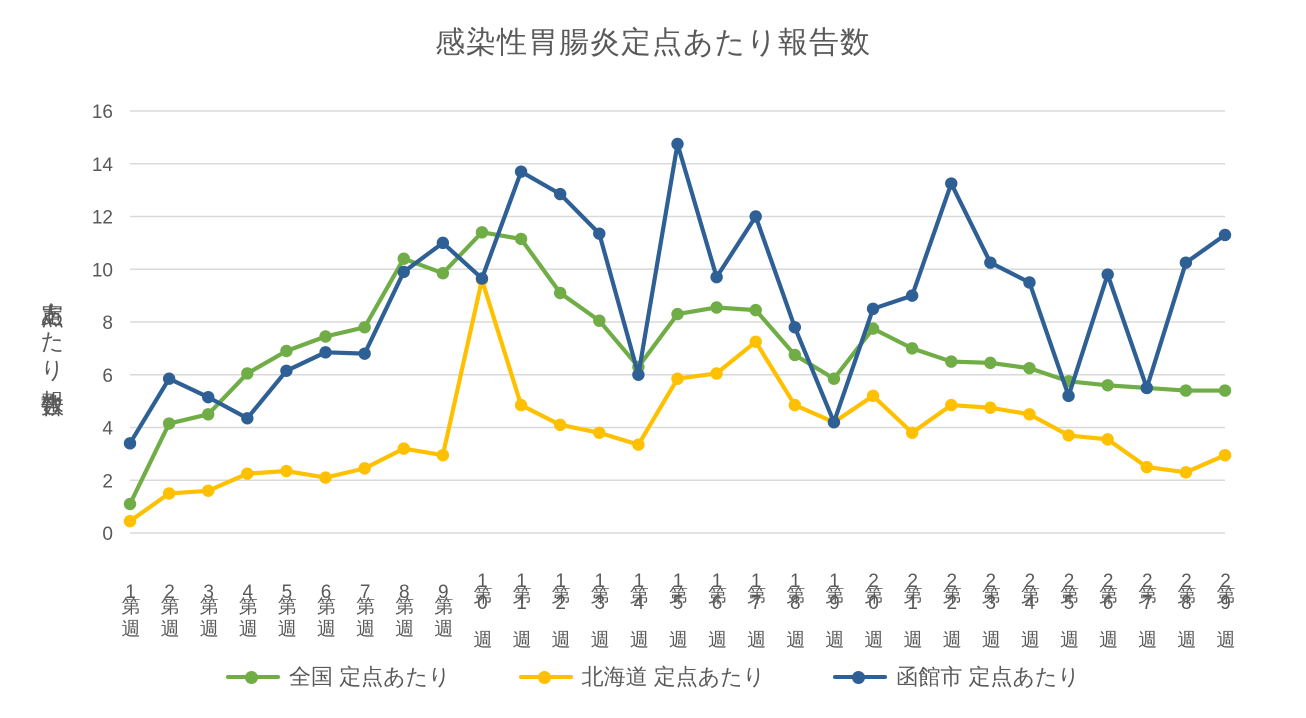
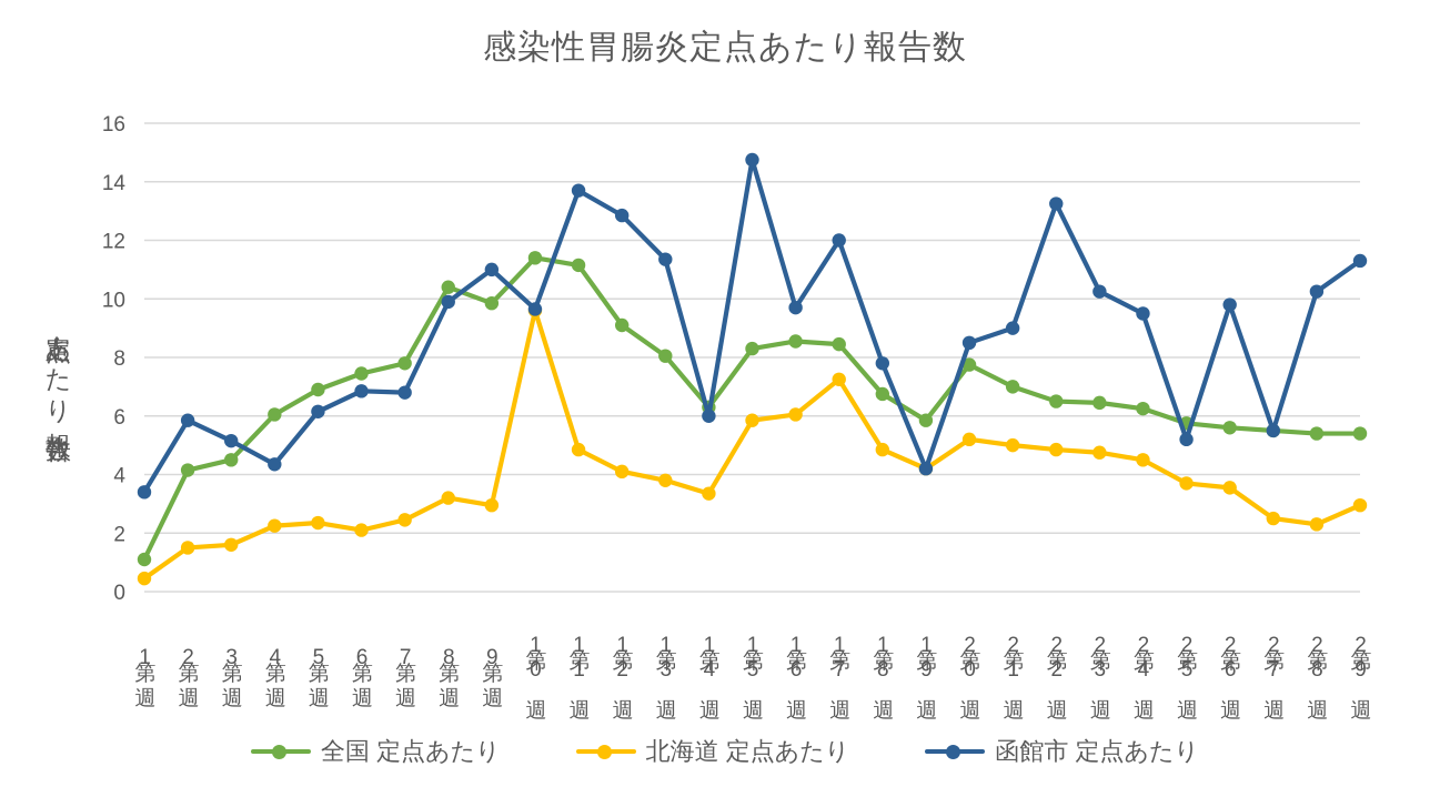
北海道 定点あたり/第21週: 3.8 -> 5.0
